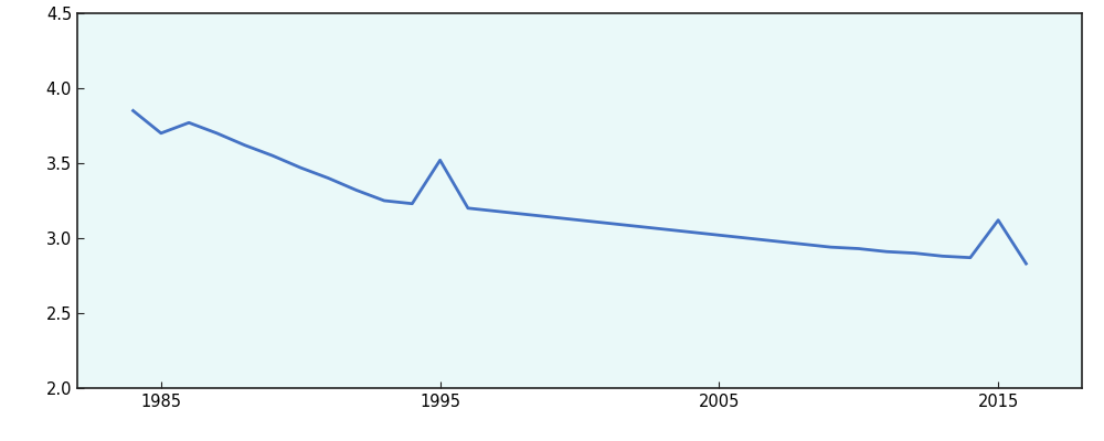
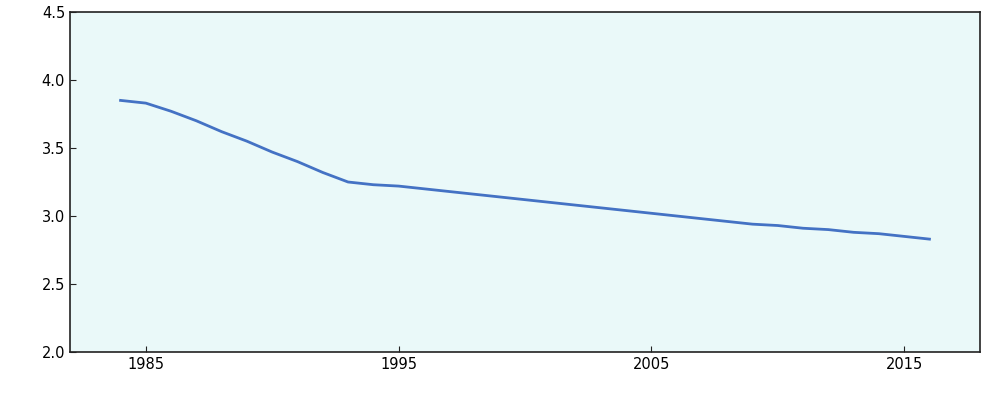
1985: 3.70 -> 3.83
1995: 3.52 -> 3.22
2015: 3.12 -> 2.85
